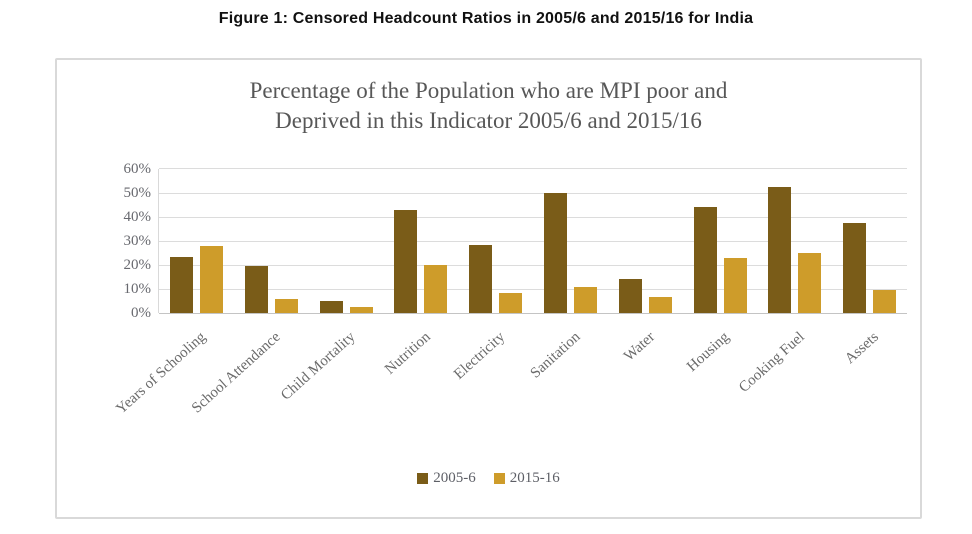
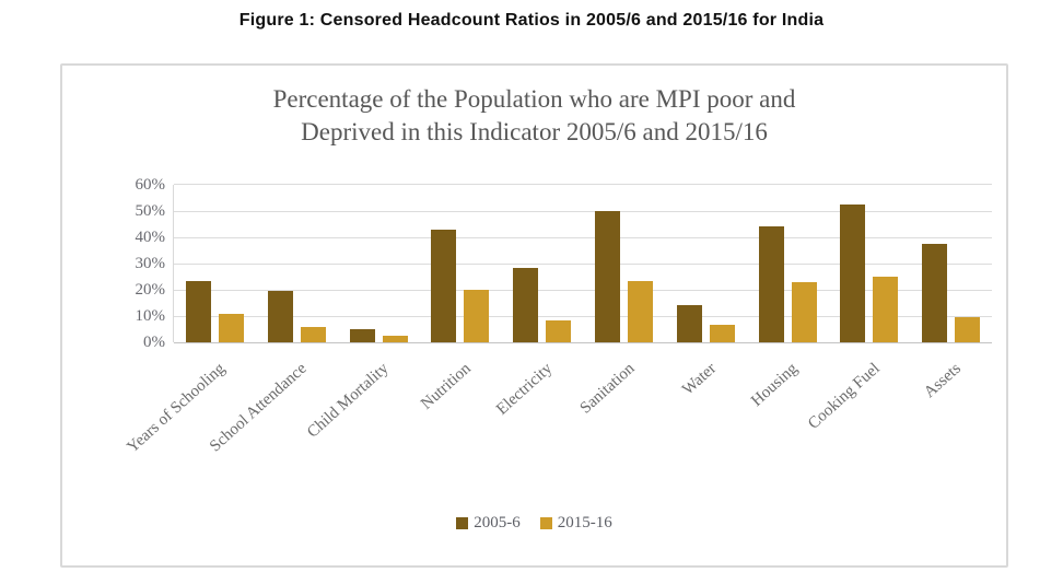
2015-16/Years of Schooling: 28% -> 11%
2015-16/Sanitation: 11% -> 24%
